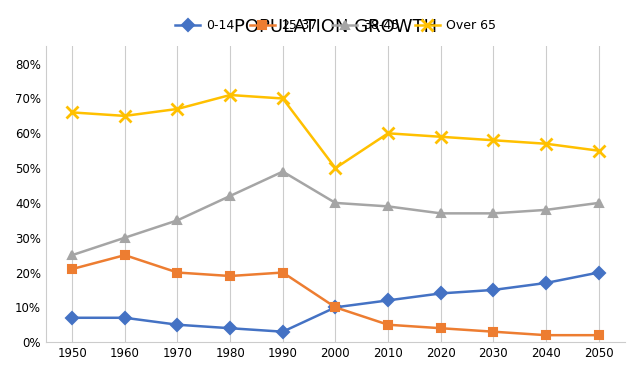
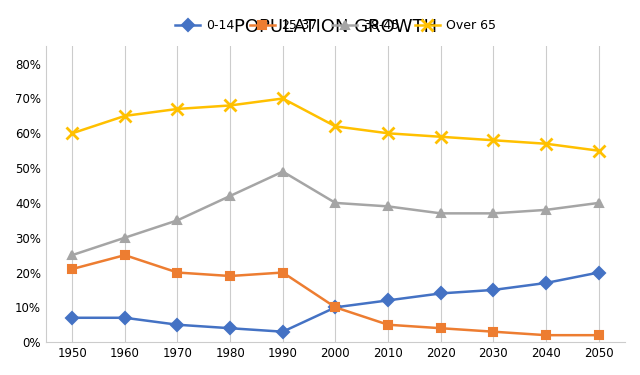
Over 65/1950: 66% -> 60%
Over 65/1980: 71% -> 68%
Over 65/2000: 50% -> 62%
